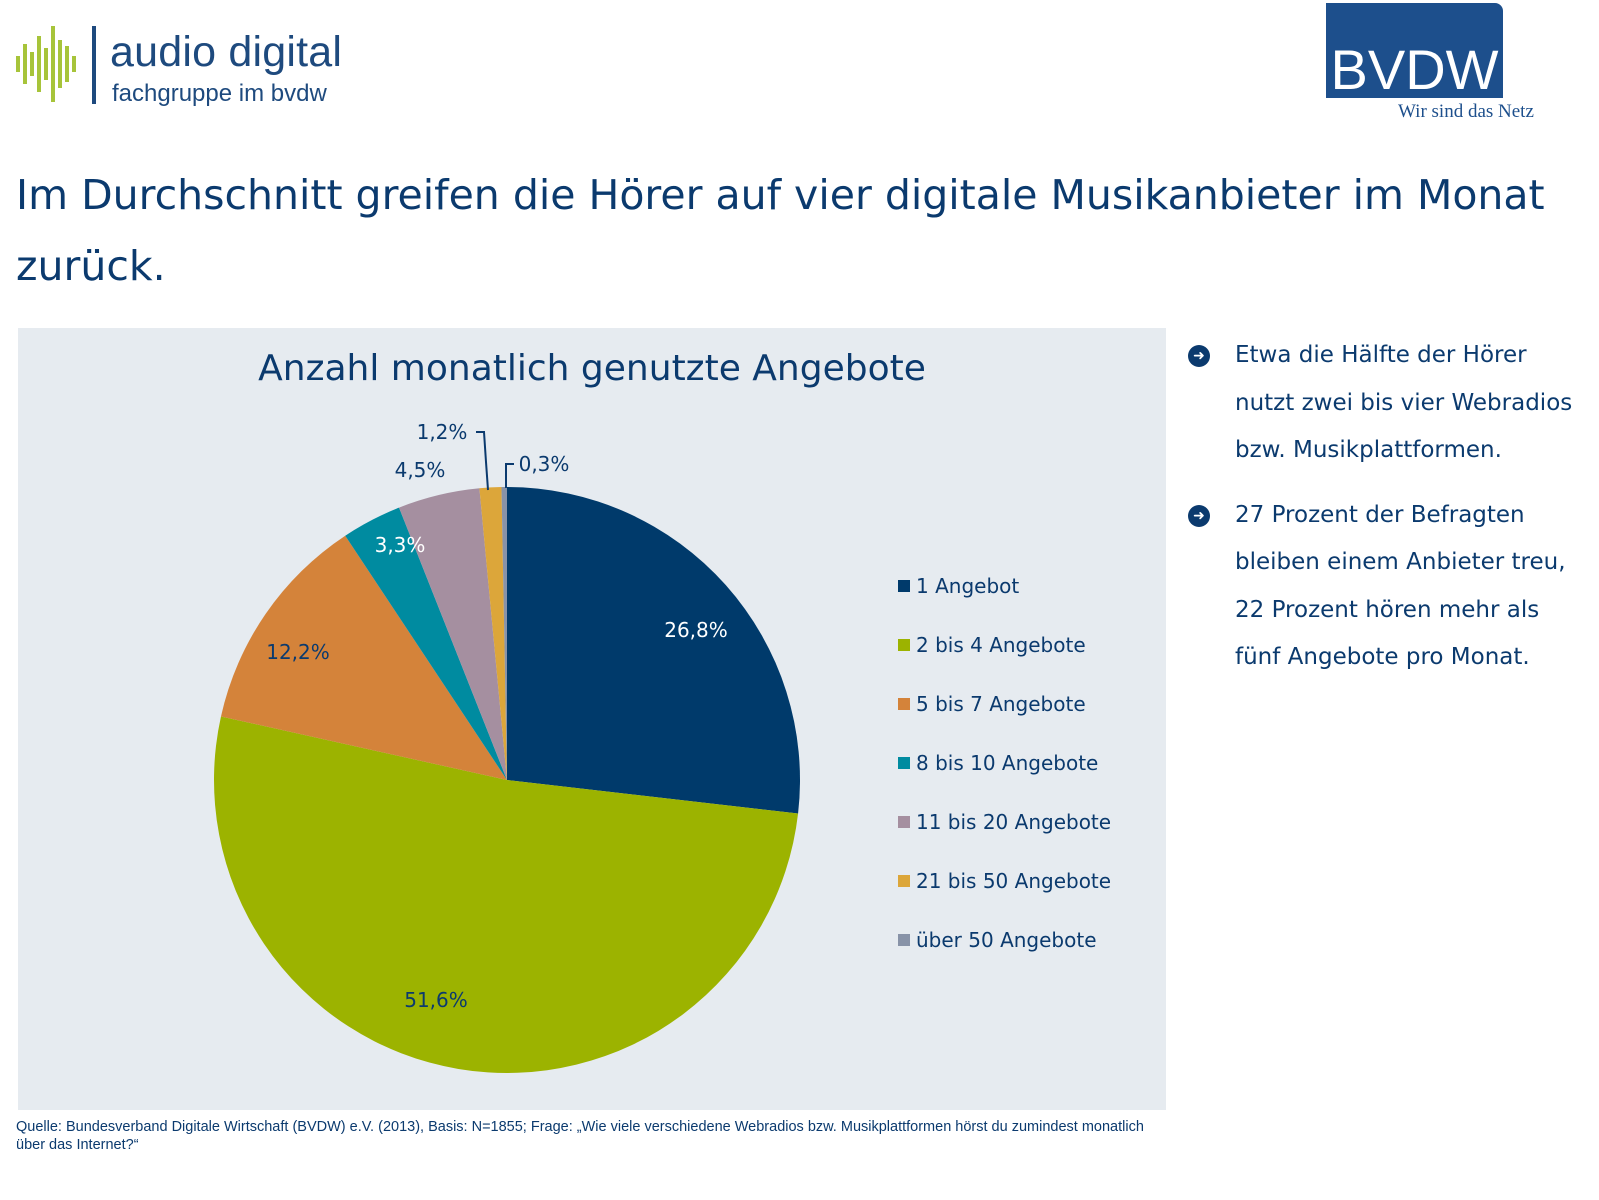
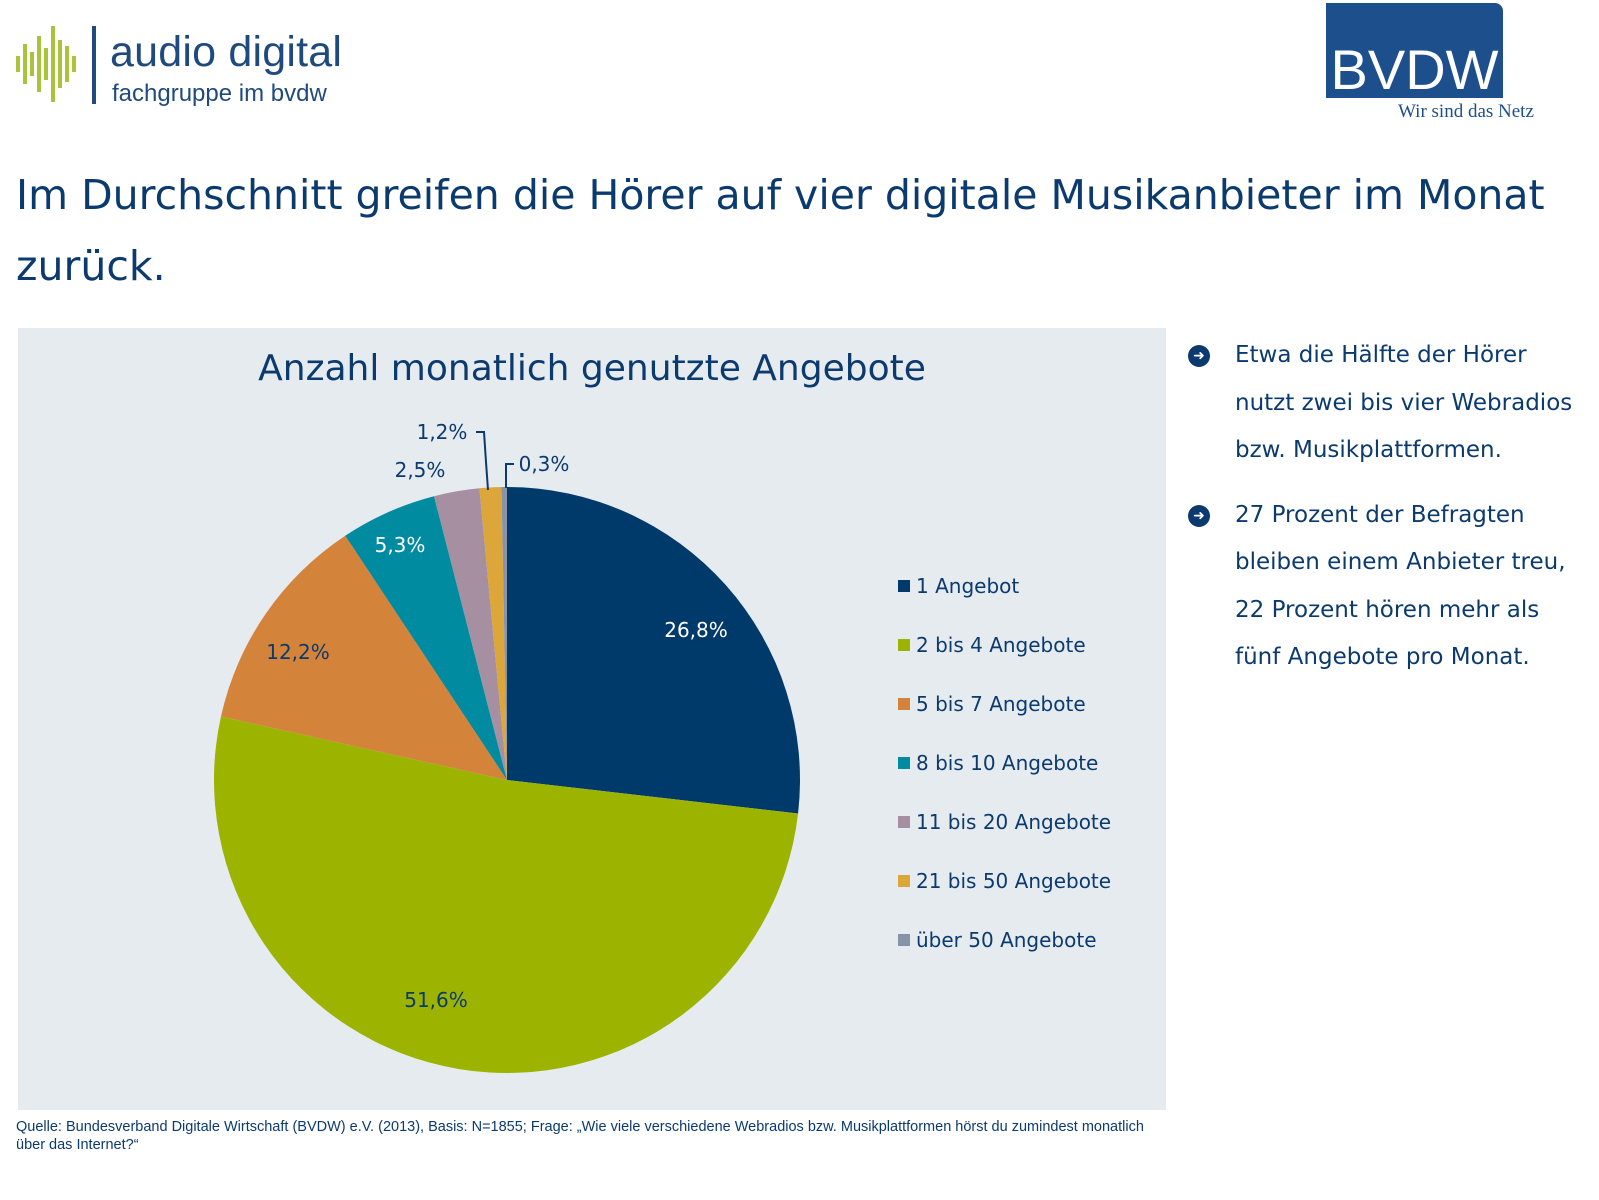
8 bis 10 Angebote: 3,3% -> 5,3%
11 bis 20 Angebote: 4,5% -> 2,5%
